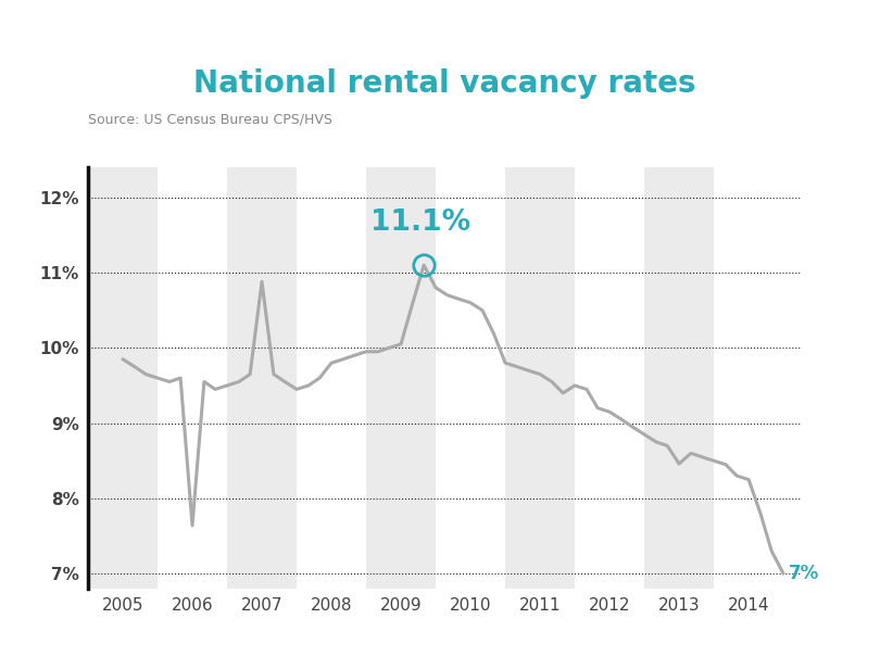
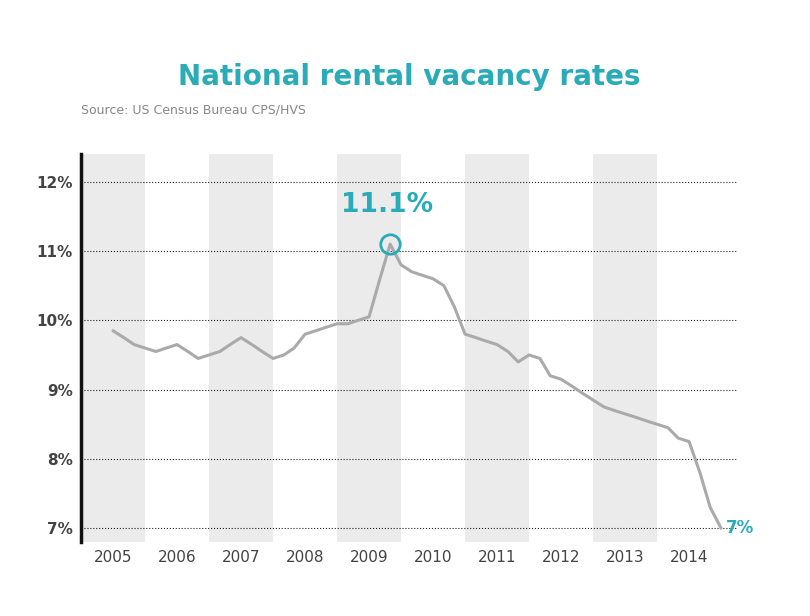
2006: 7.64% -> 9.65%
2007: 10.88% -> 9.75%
2013: 8.46% -> 8.65%
